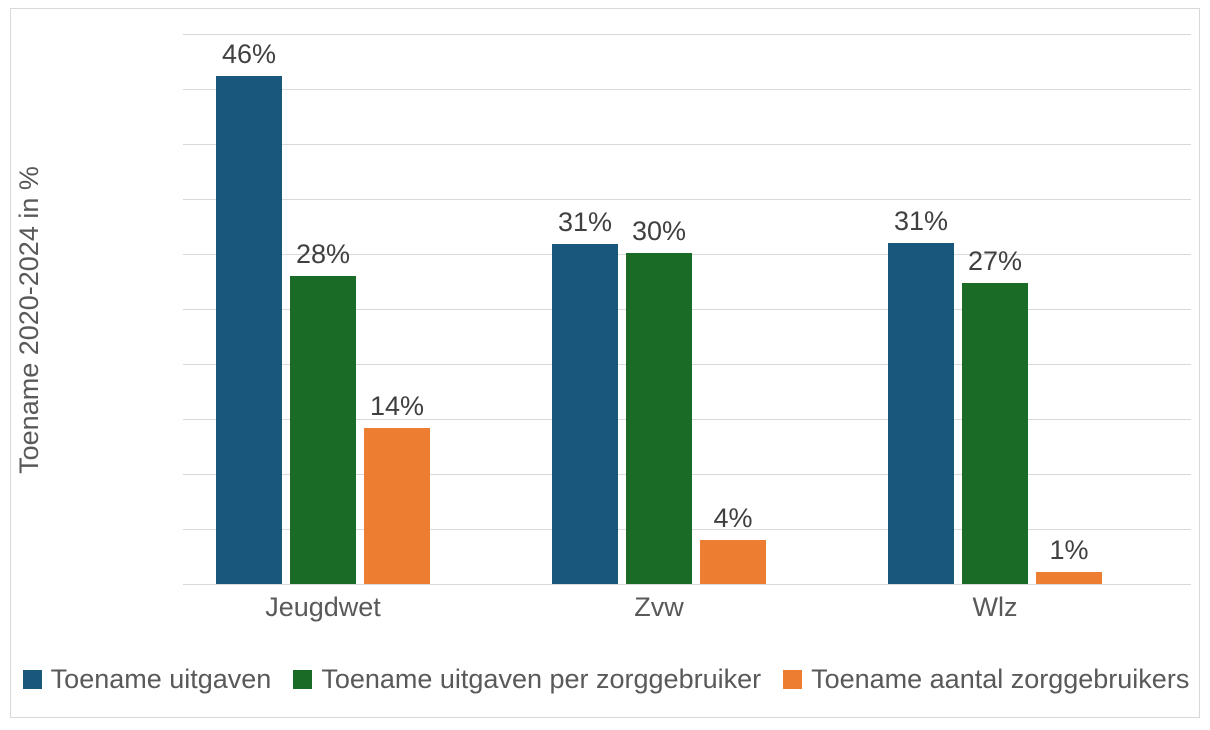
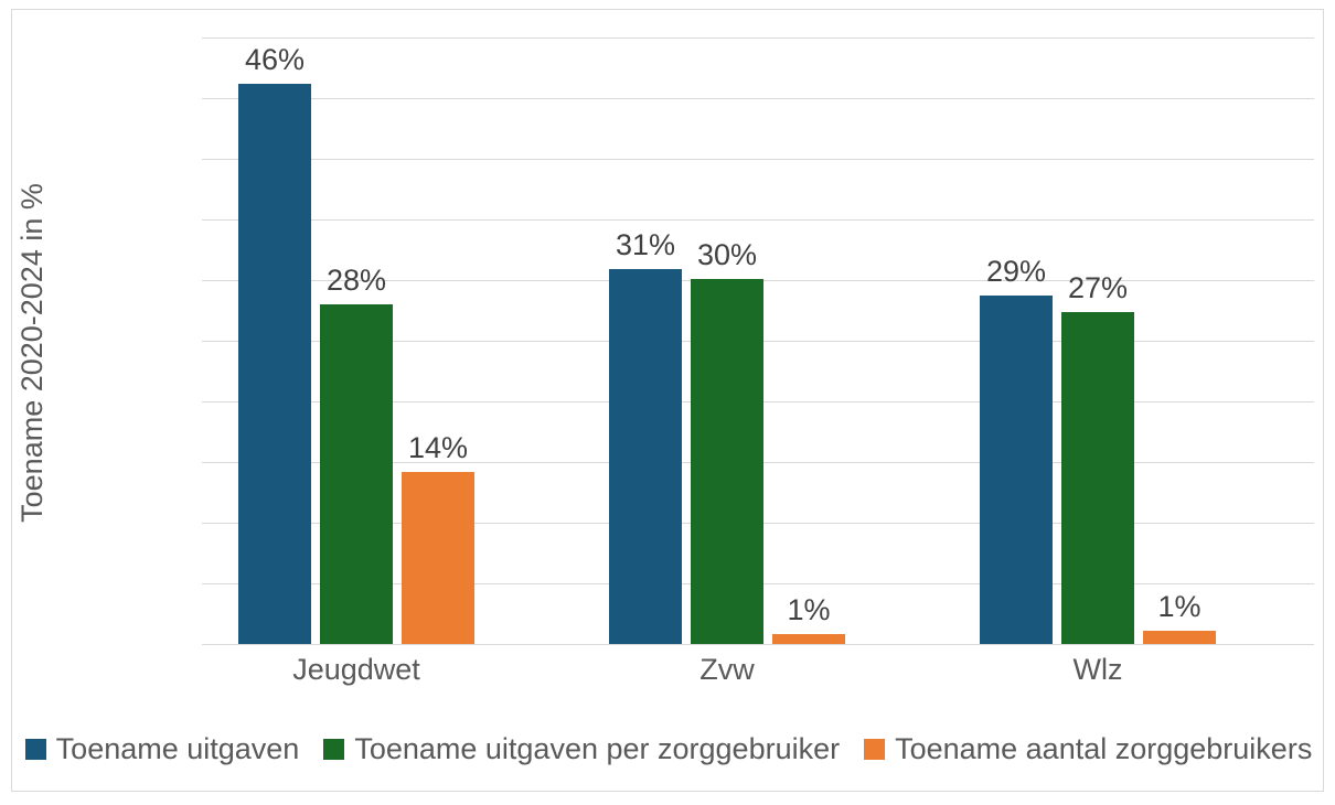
Toename aantal zorggebruikers/Zvw: 4% -> 1%
Toename uitgaven/Wlz: 31% -> 29%
